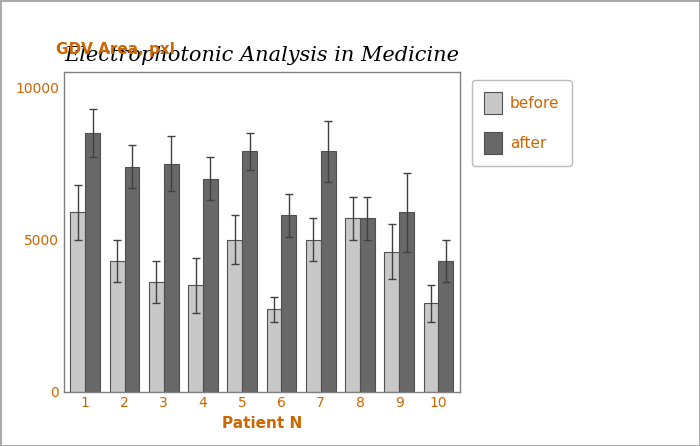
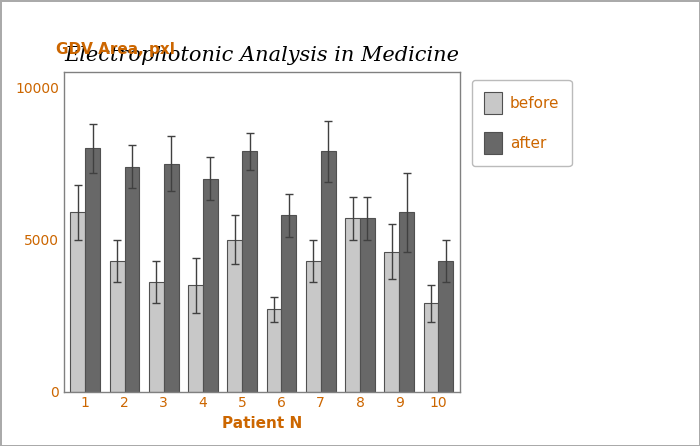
after/1: 8500 -> 8000
before/7: 5000 -> 4300
